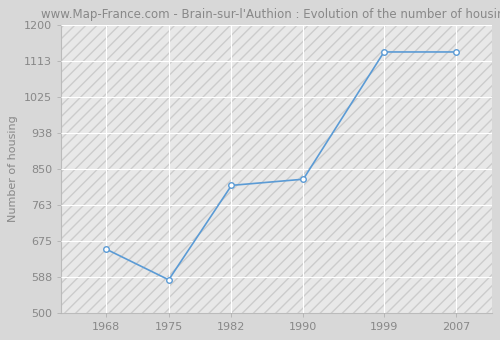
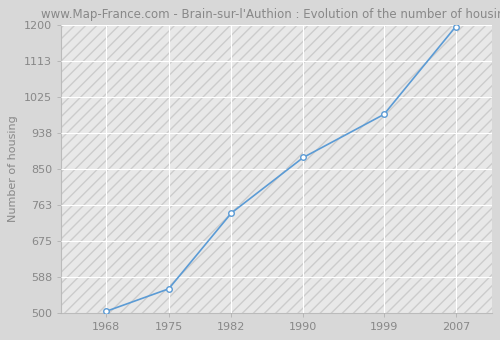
1968: 655 -> 503
1975: 580 -> 558
1982: 810 -> 743
1990: 825 -> 878
1999: 1135 -> 983
2007: 1135 -> 1197
